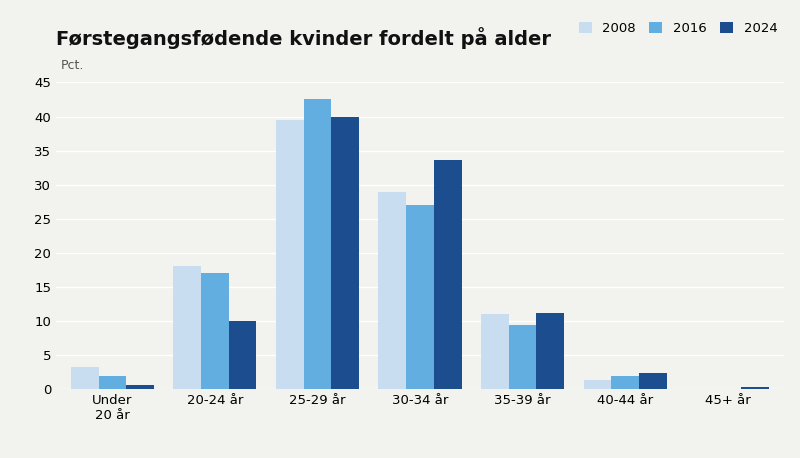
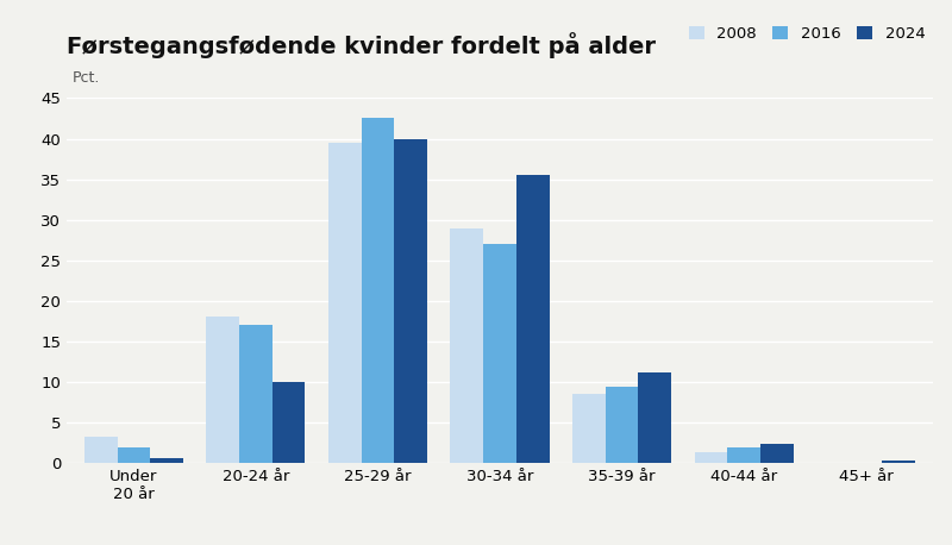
2024/30-34 år: 33.6 -> 35.5
2008/35-39 år: 11.0 -> 8.5
